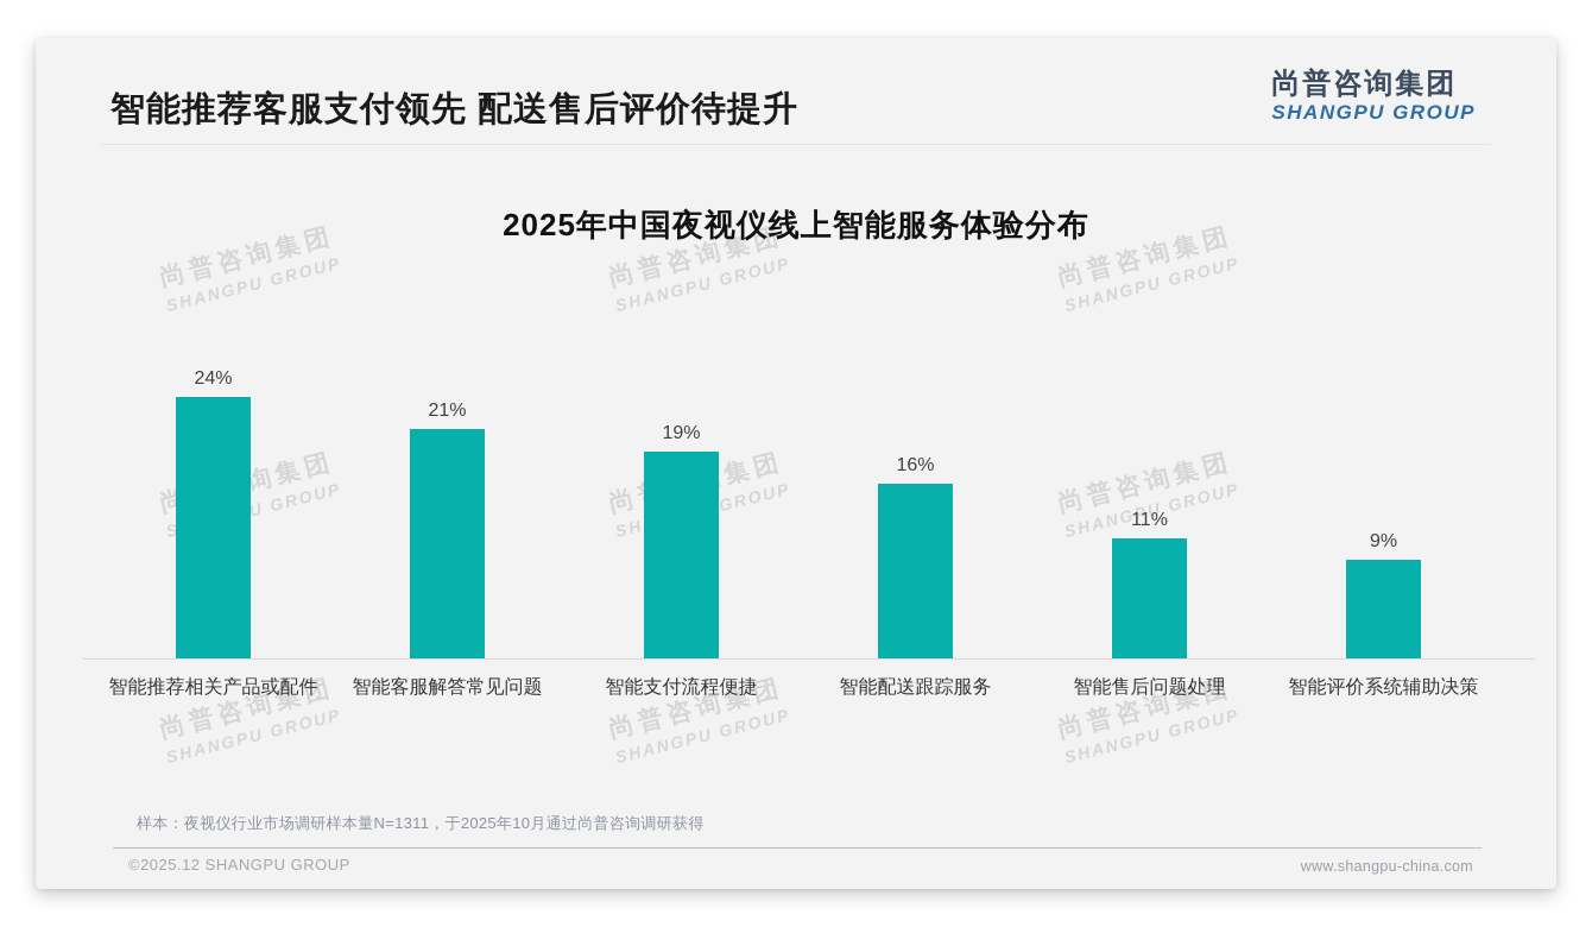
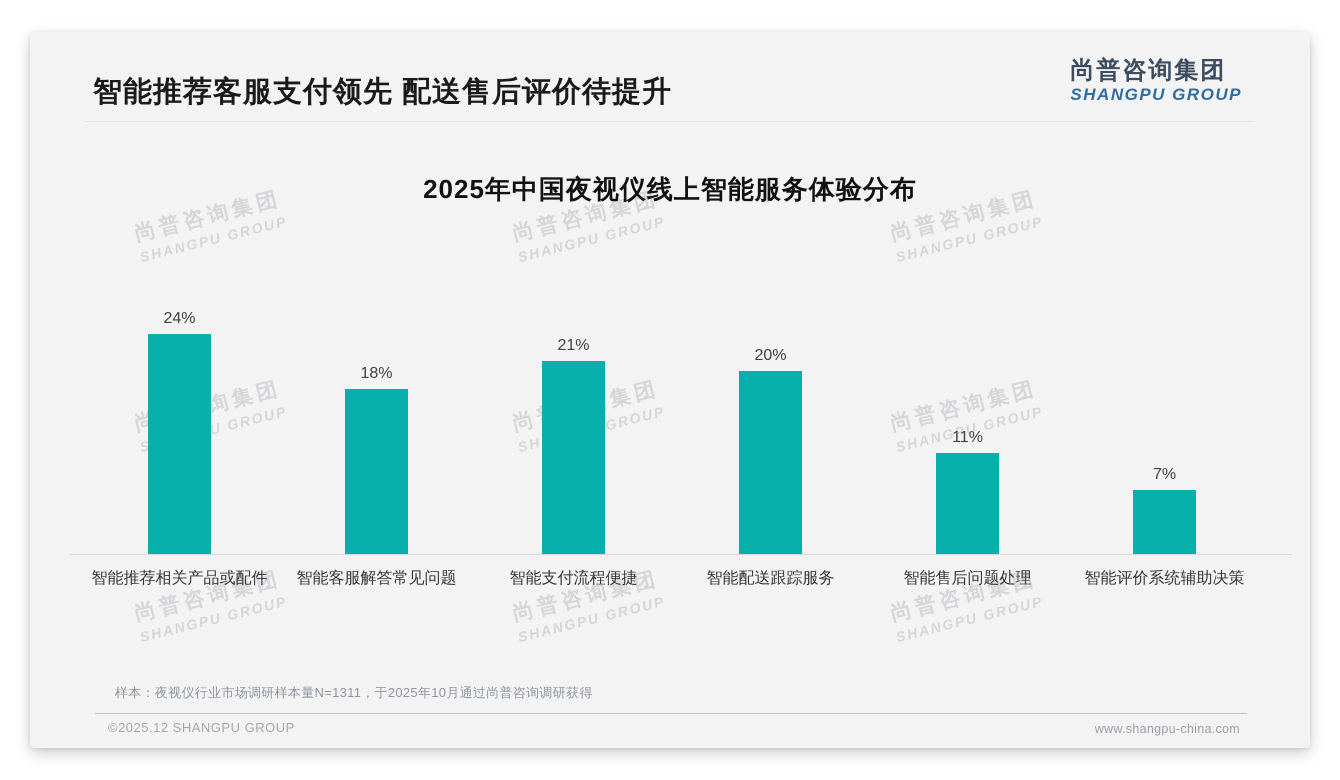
智能客服解答常见问题: 21% -> 18%
智能支付流程便捷: 19% -> 21%
智能配送跟踪服务: 16% -> 20%
智能评价系统辅助决策: 9% -> 7%
